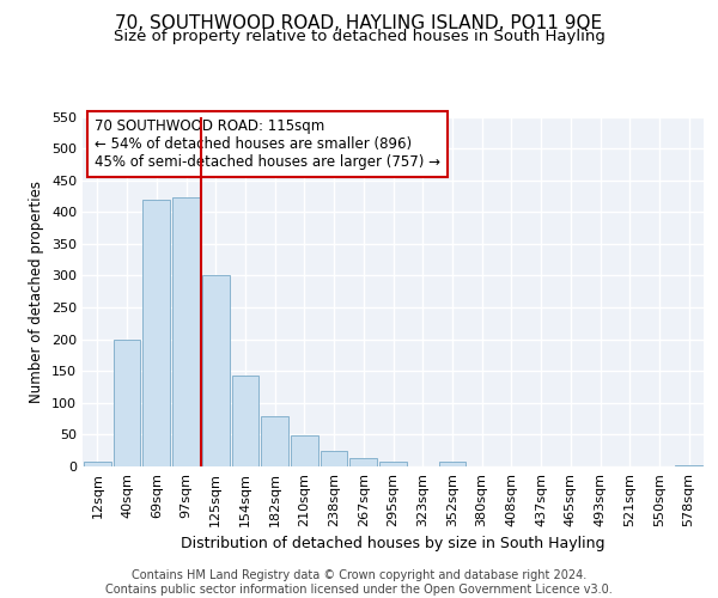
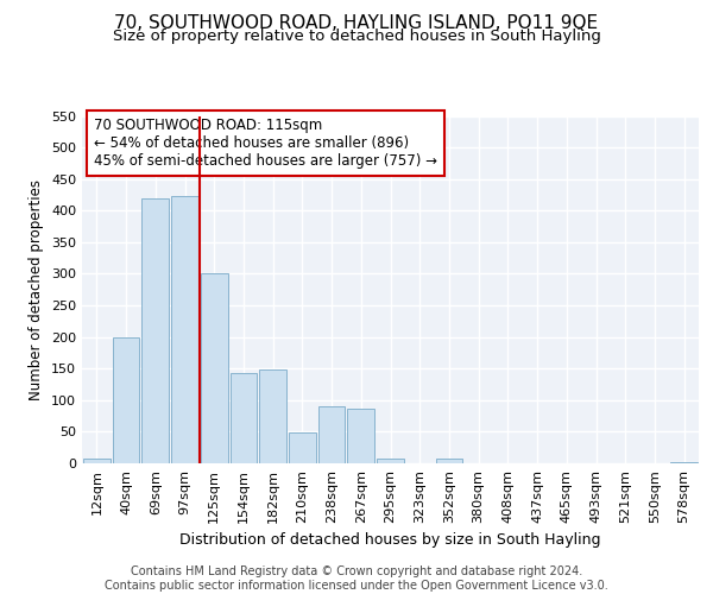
182sqm: 79 -> 148
238sqm: 24 -> 90
267sqm: 13 -> 86
